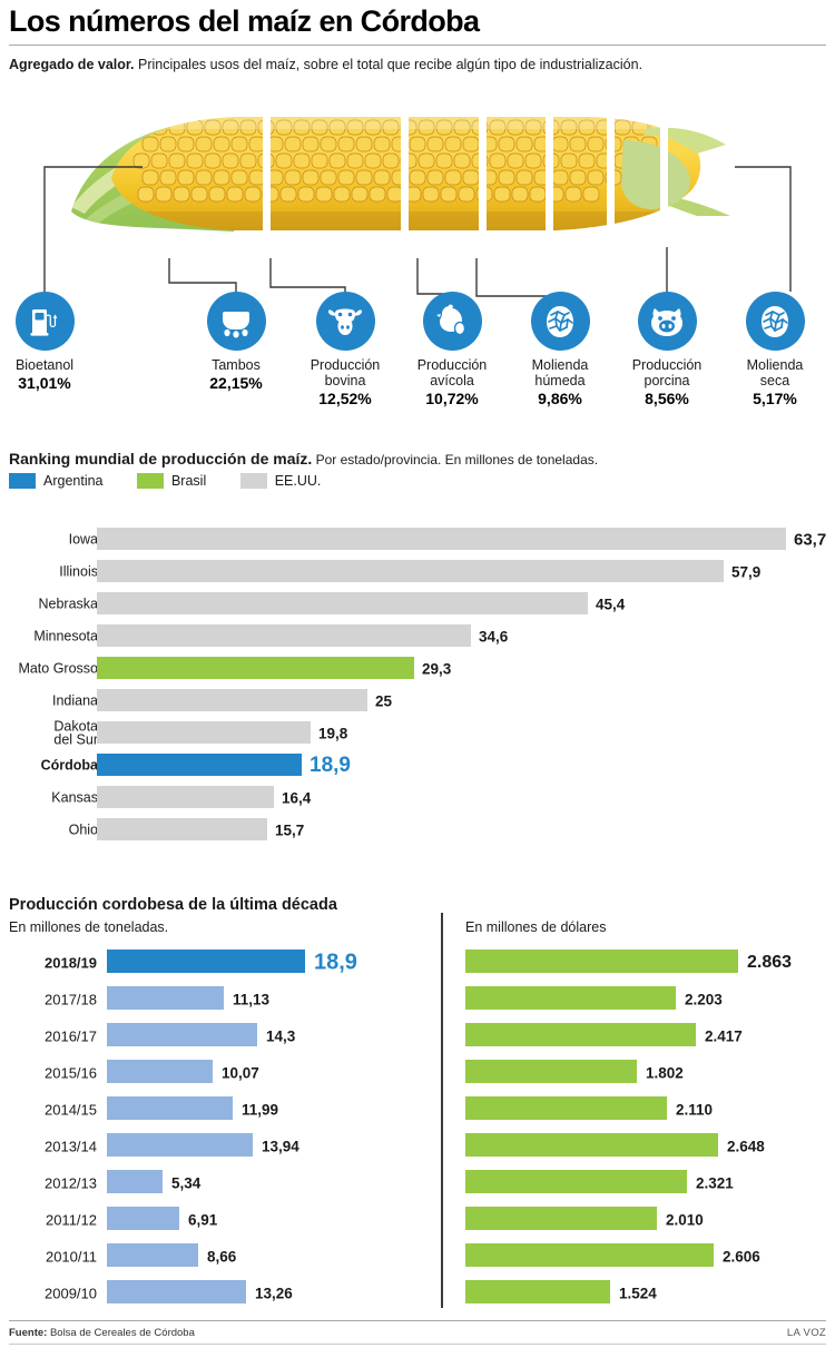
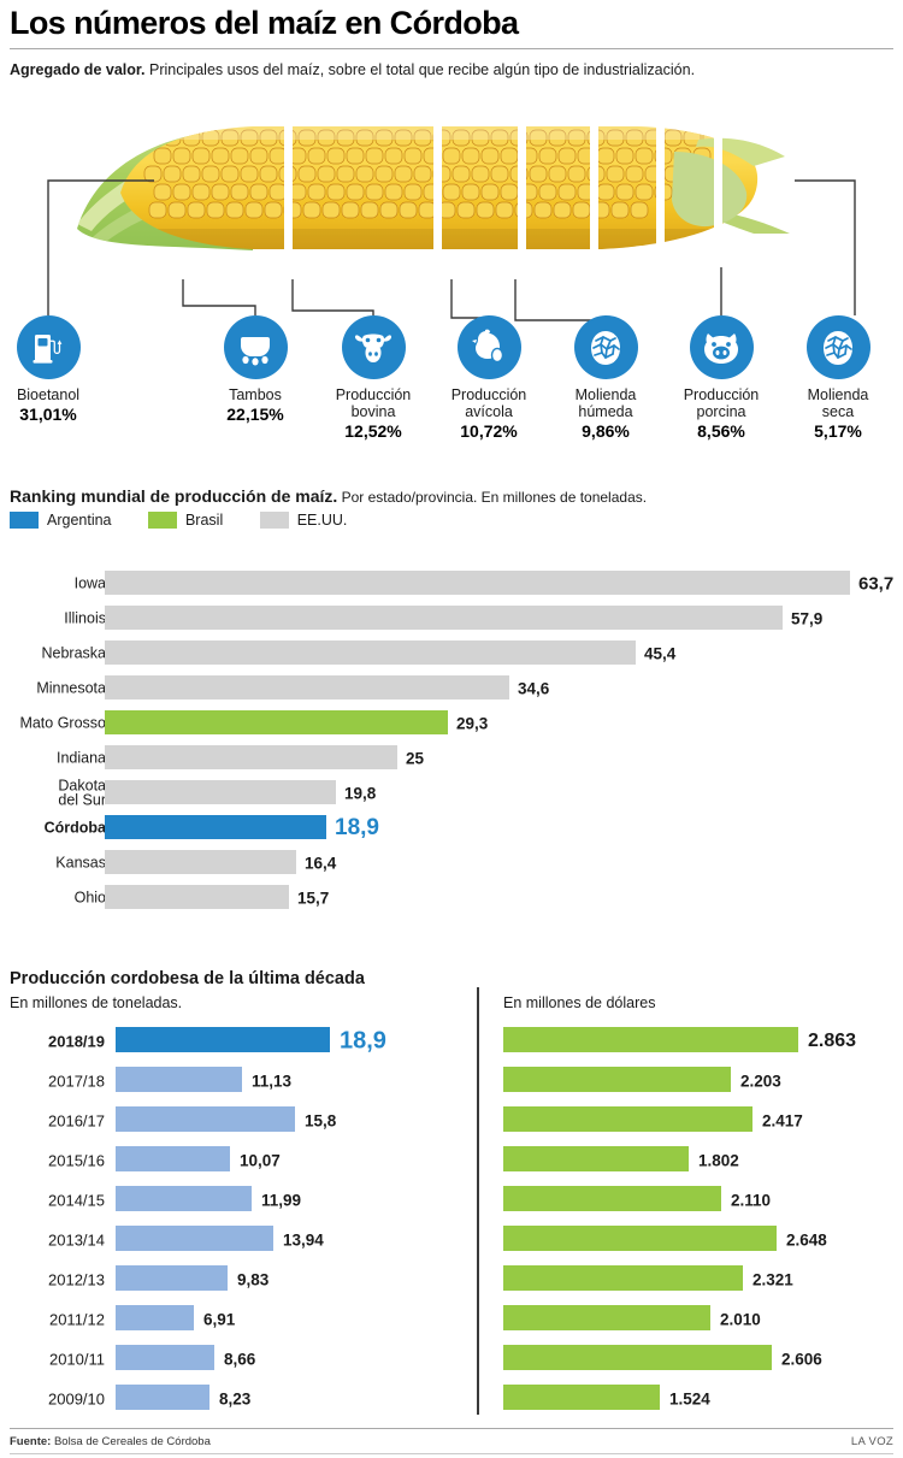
Producción cordobesa de la última década/2016/17: 14,3 -> 15,8
Producción cordobesa de la última década/2012/13: 5,34 -> 9,83
Producción cordobesa de la última década/2009/10: 13,26 -> 8,23
